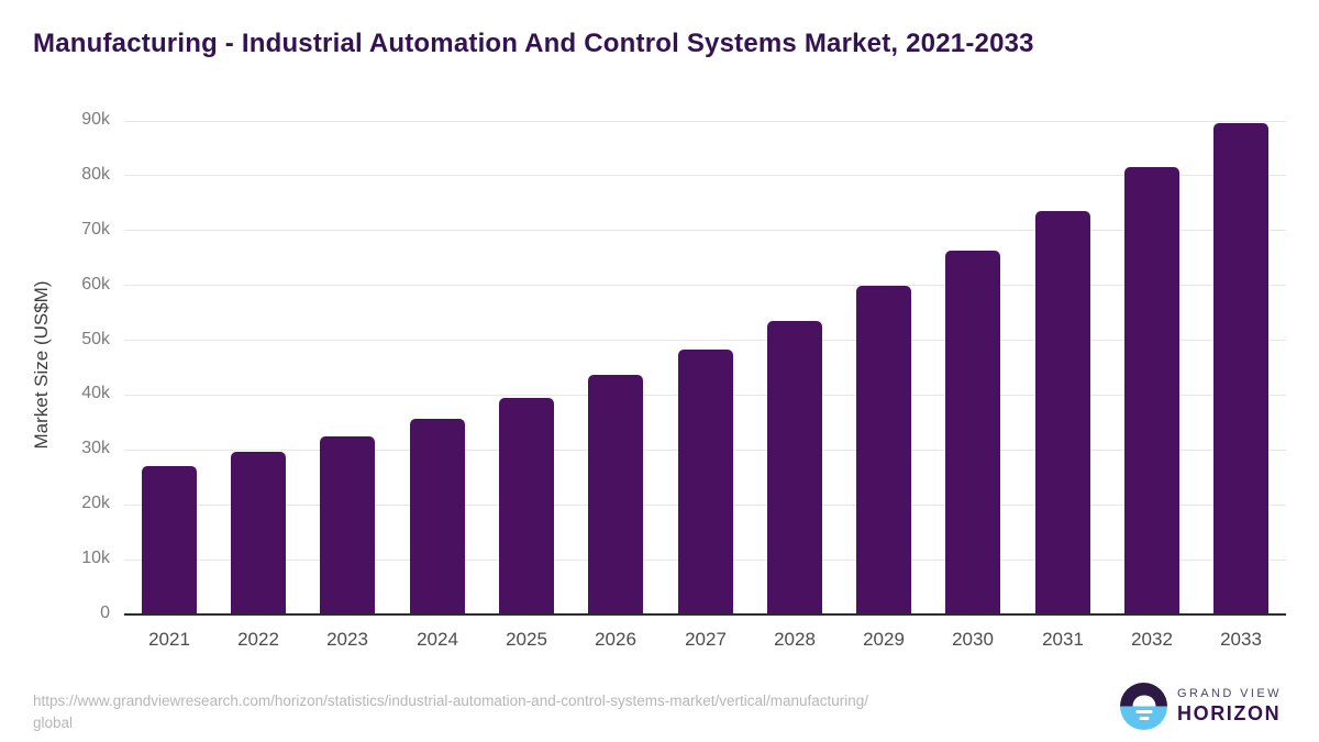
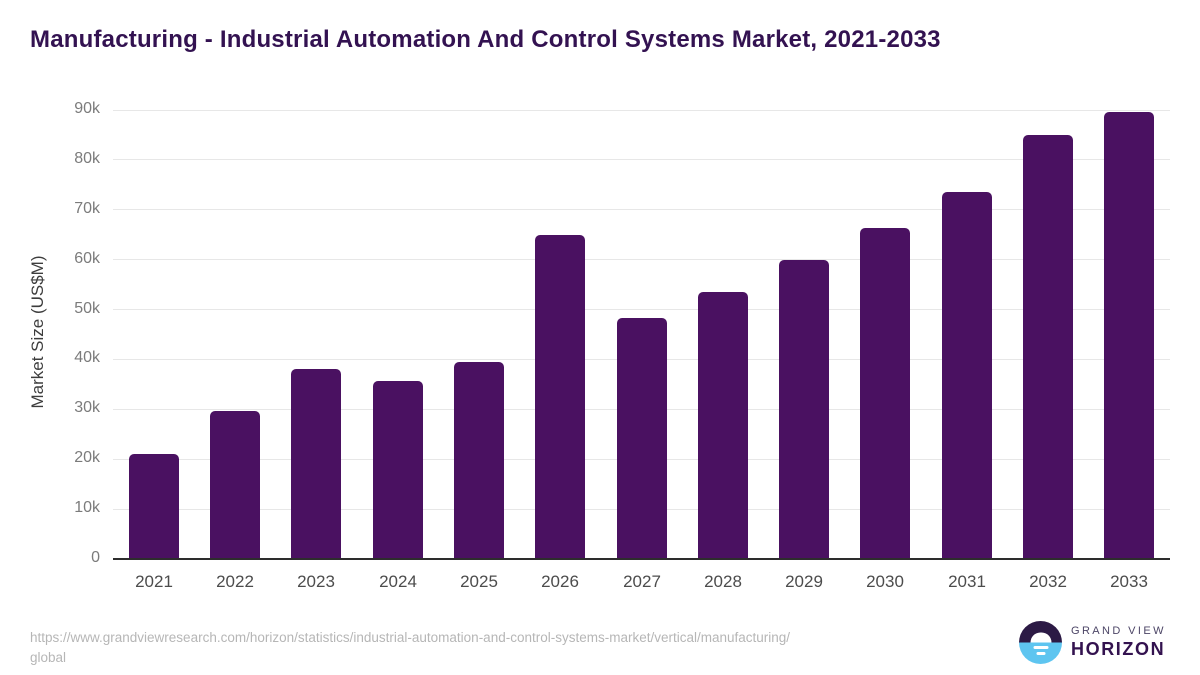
2021: 27k -> 21k
2023: 32k -> 38k
2026: 44k -> 65k
2032: 82k -> 85k
